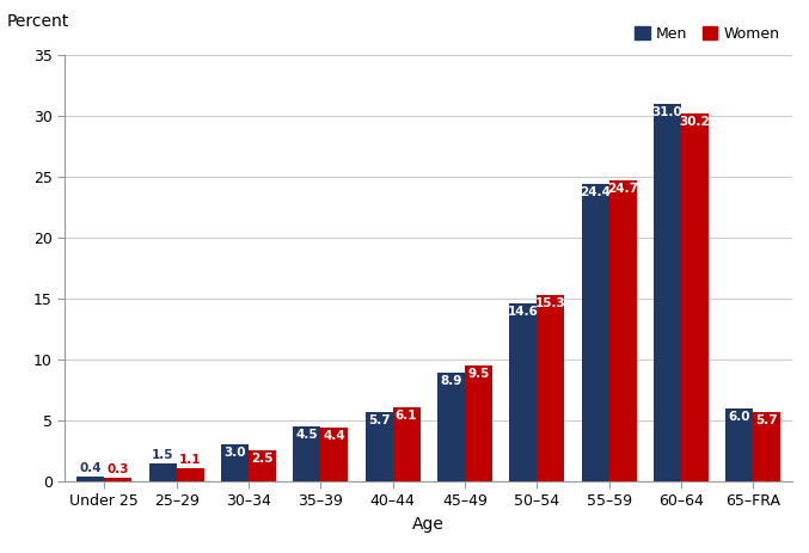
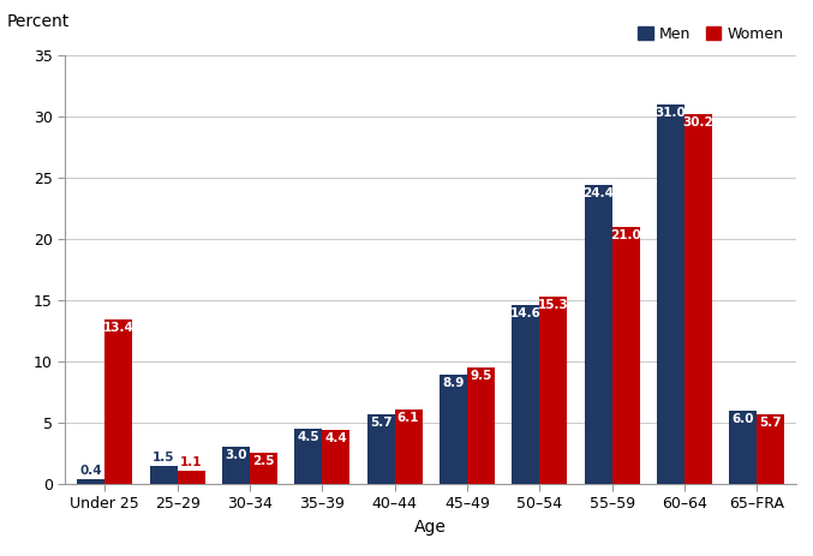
Women/Under 25: 0.3 -> 13.4
Women/55–59: 24.7 -> 21.0
